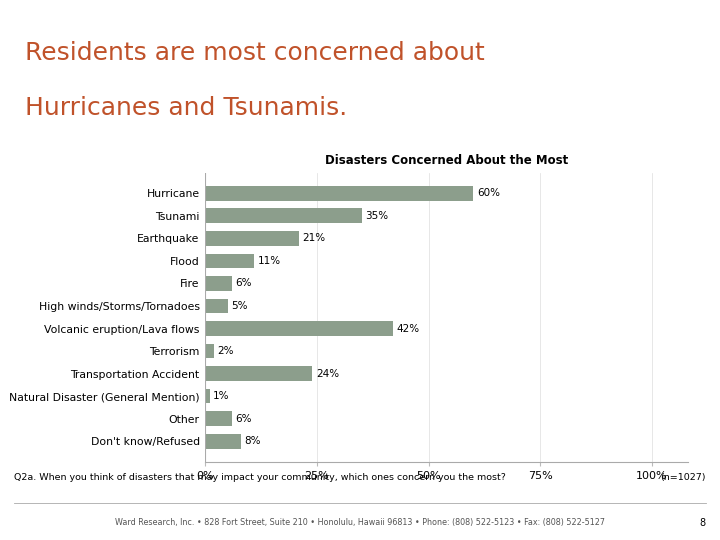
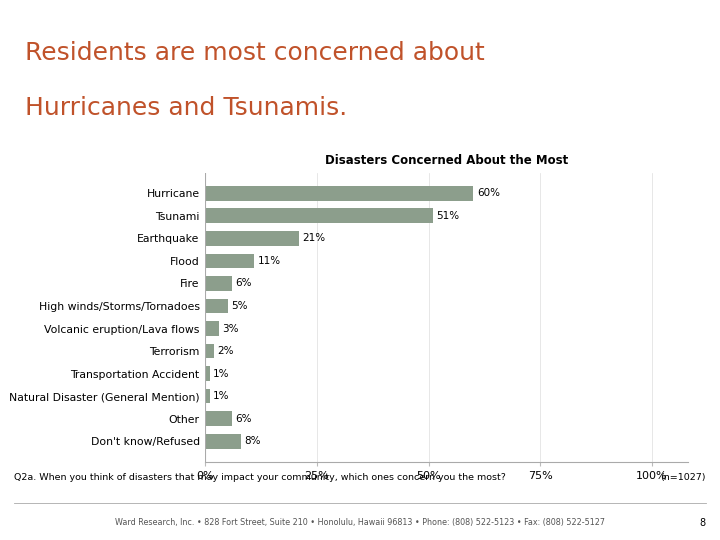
Tsunami: 35% -> 51%
Volcanic eruption/Lava flows: 42% -> 3%
Transportation Accident: 24% -> 1%
